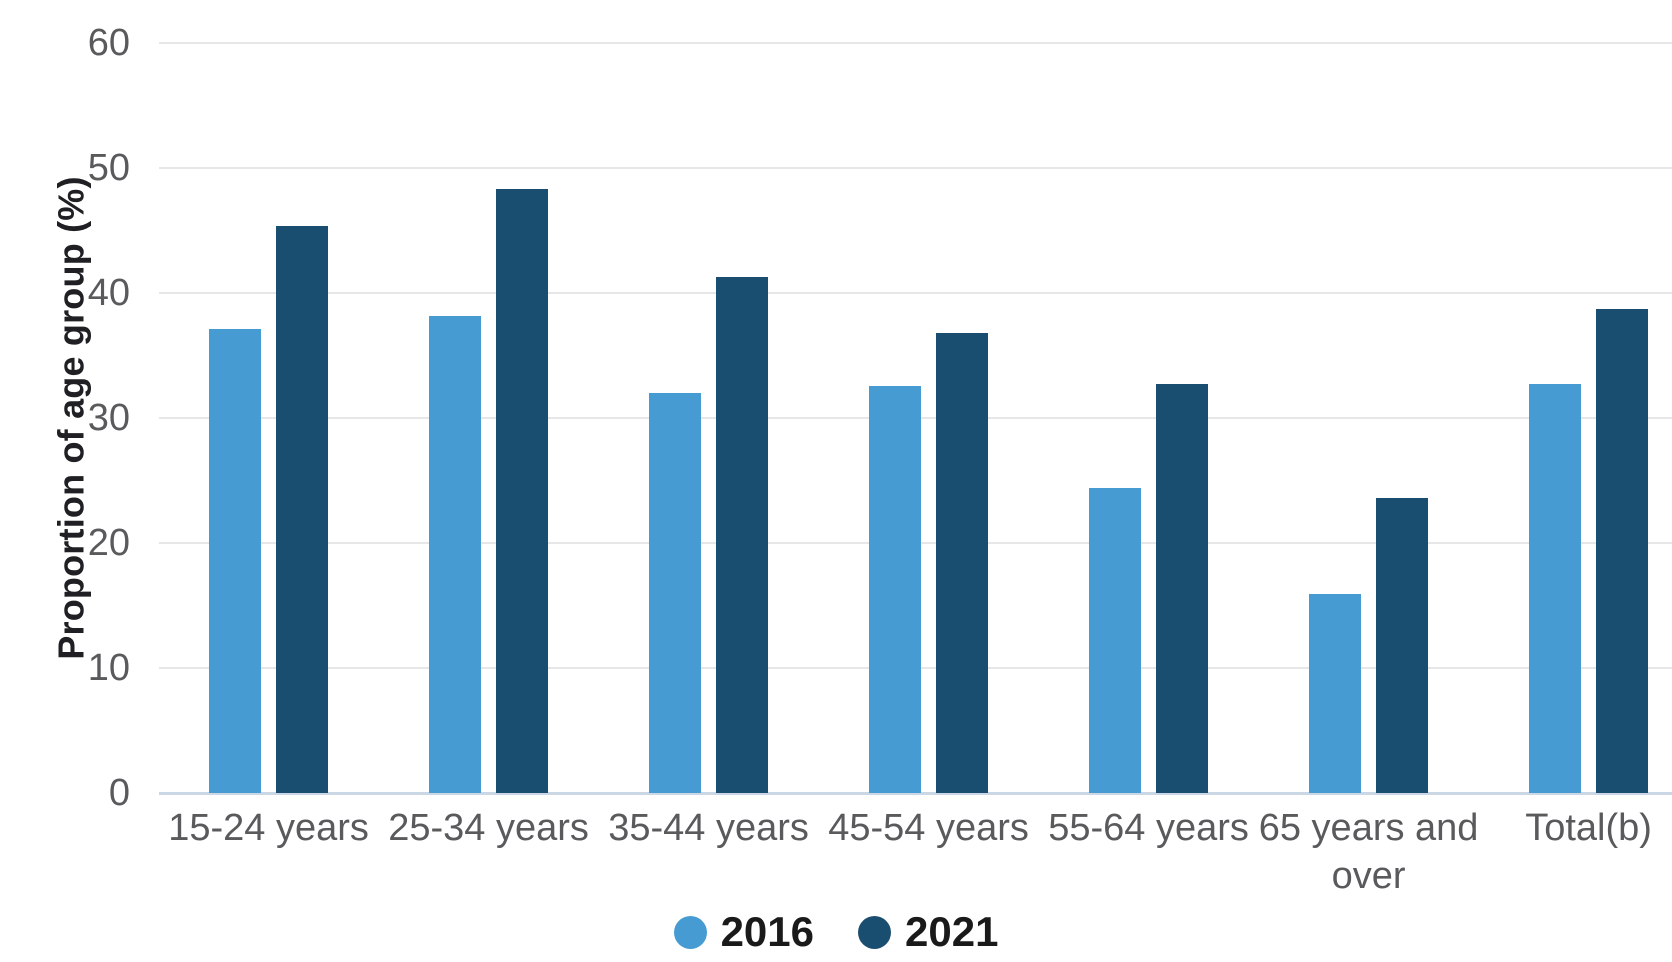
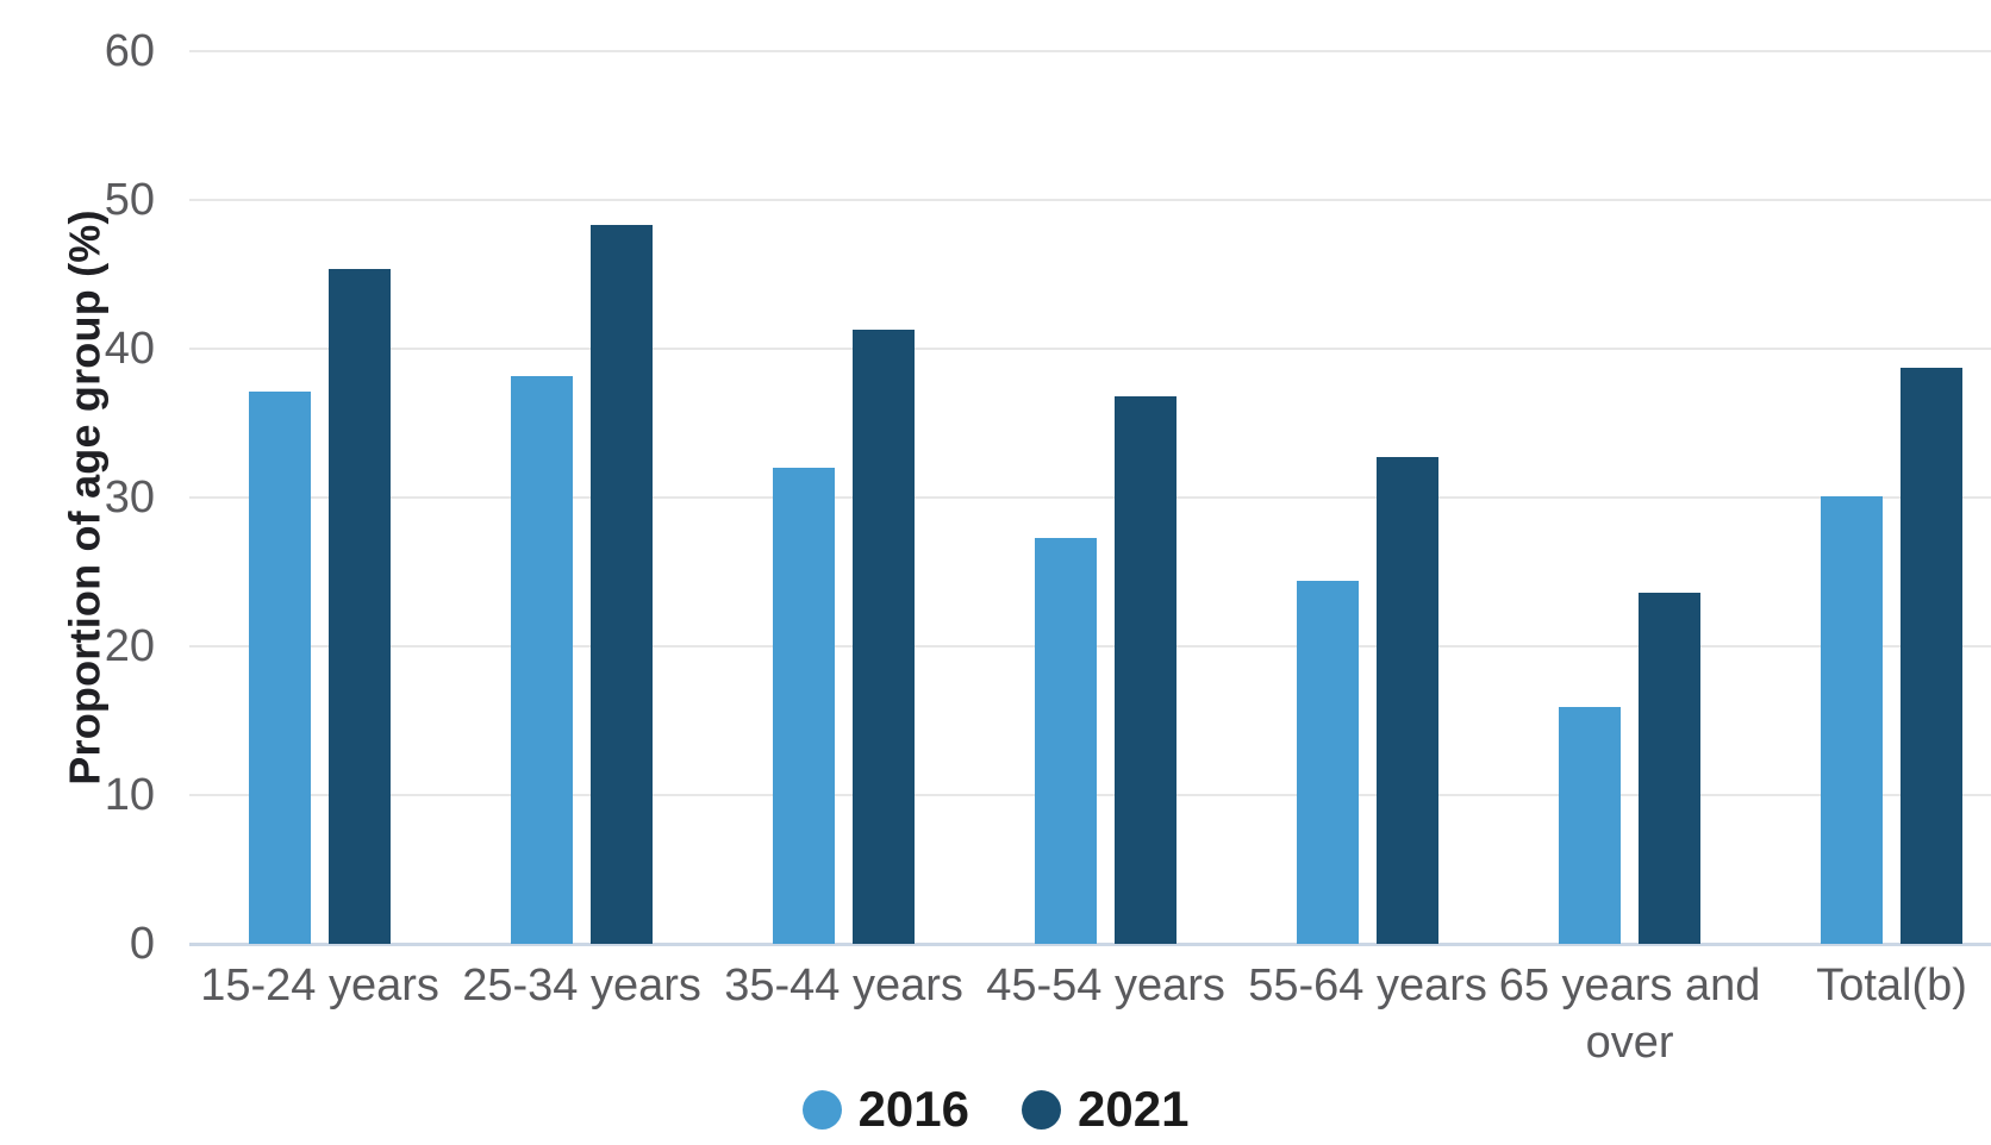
2016/45-54 years: 32.6 -> 27.3
2016/Total(b): 32.7 -> 30.1
